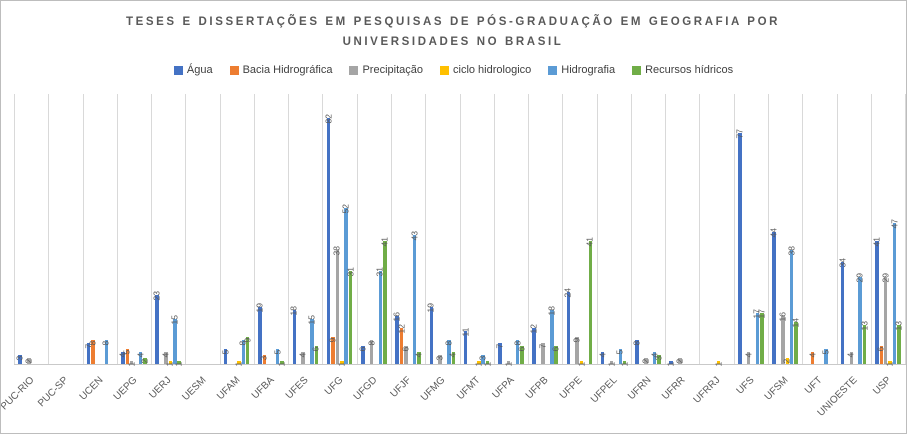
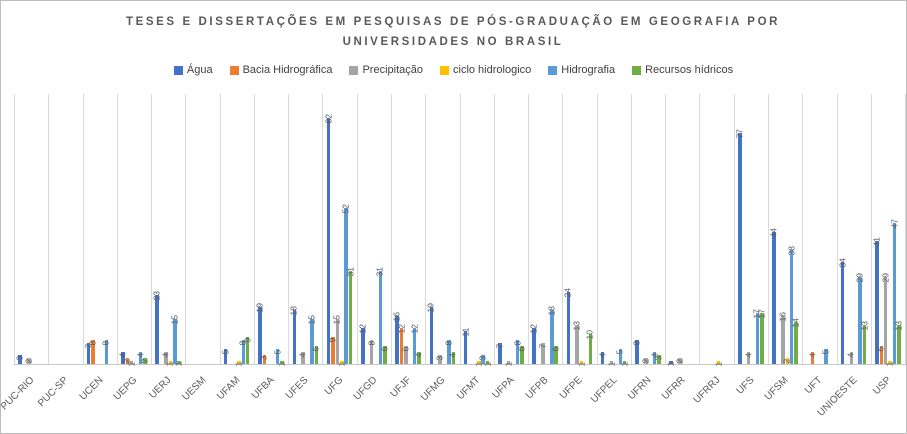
Bacia Hidrográfica/UEPG: 5 -> 2
Precipitação/UFG: 38 -> 15
Água/UFGD: 6 -> 12
Recursos hídricos/UFGD: 41 -> 6
Hidrografia/UFJF: 43 -> 12
Precipitação/UFPE: 9 -> 13
Recursos hídricos/UFPE: 41 -> 10
